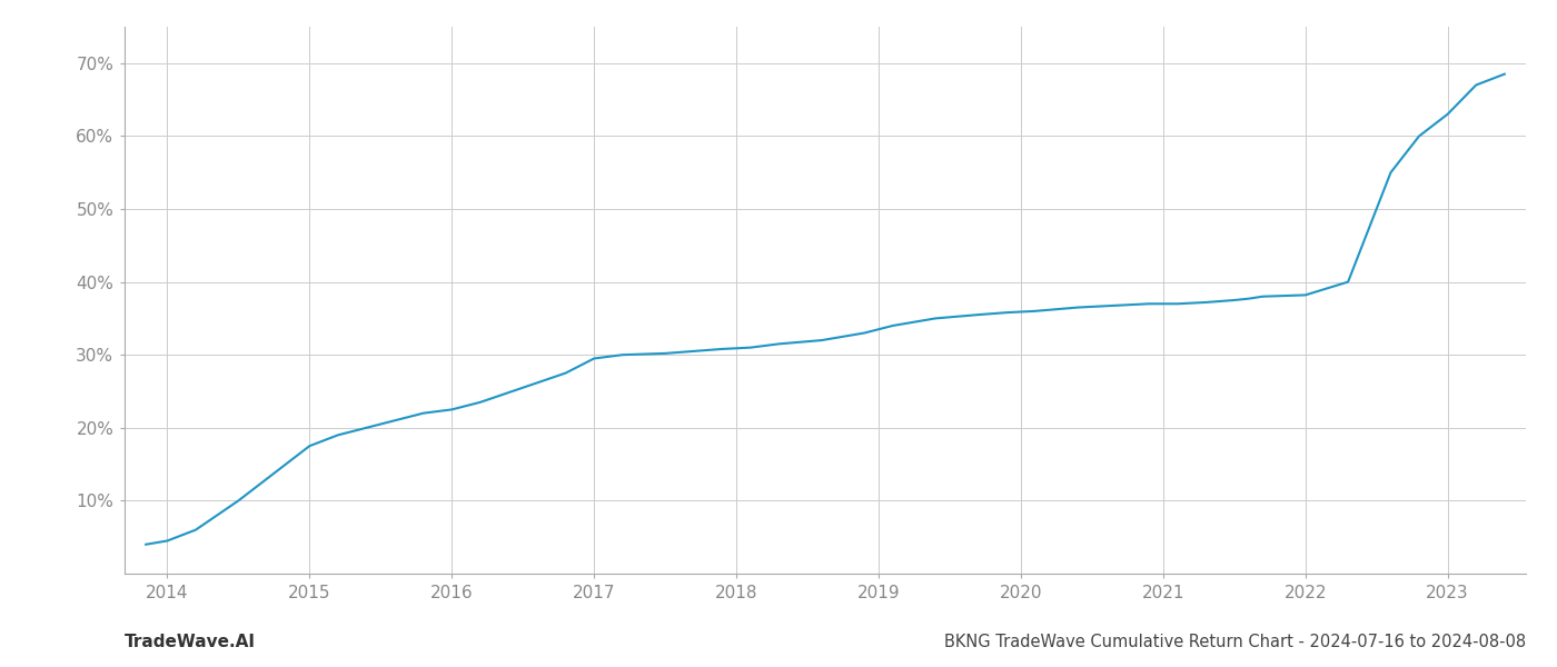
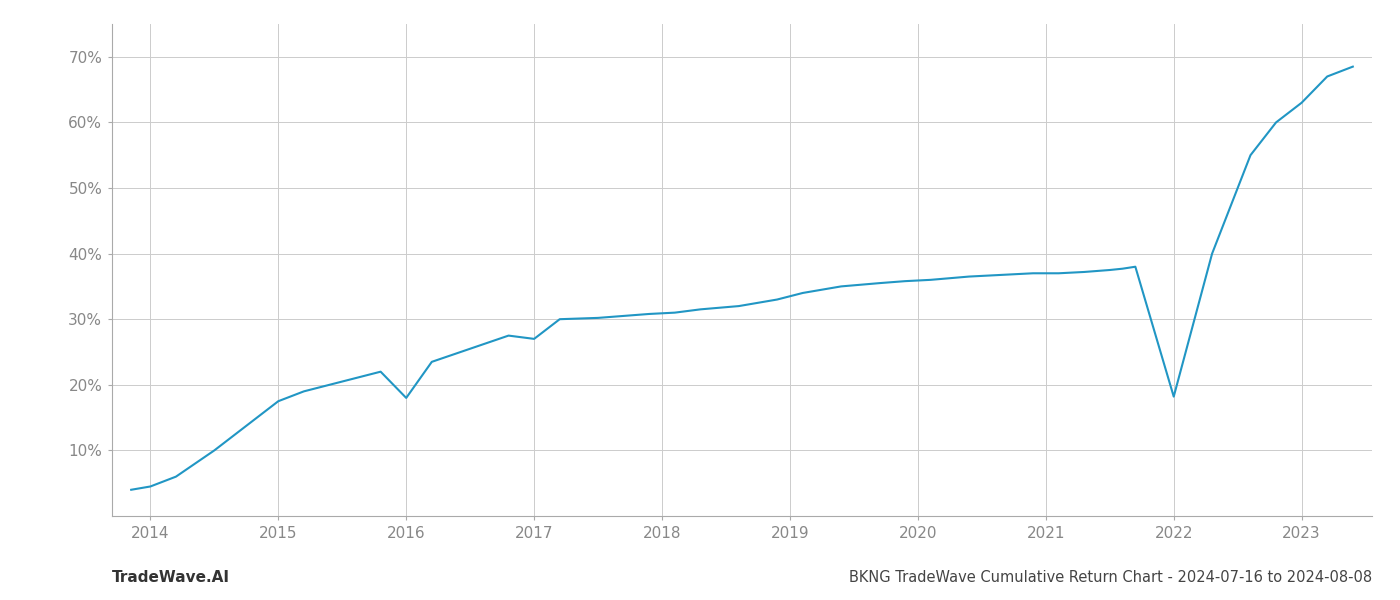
2016: 22.5% -> 18.0%
2017: 29.5% -> 27.0%
2022: 38.2% -> 18.2%
